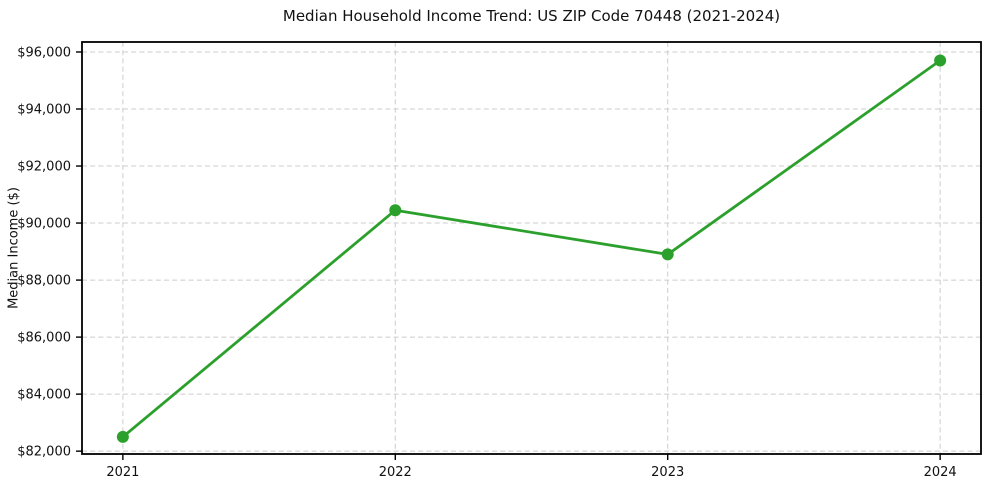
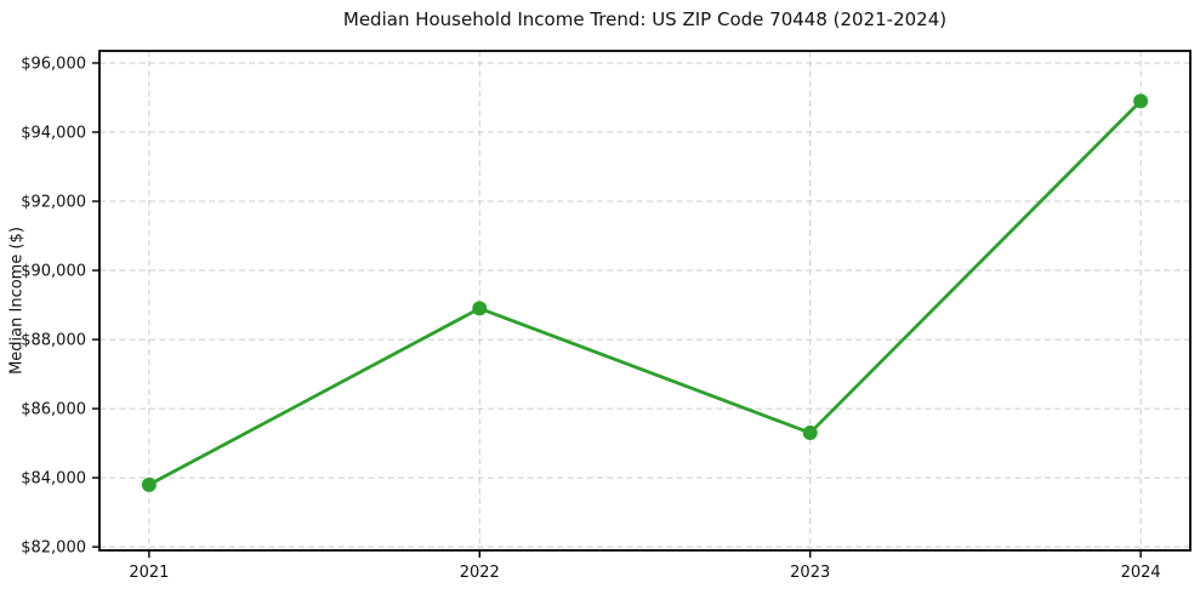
2021: $82500 -> $83800
2022: $90400 -> $88900
2023: $88900 -> $85300
2024: $95700 -> $94900
